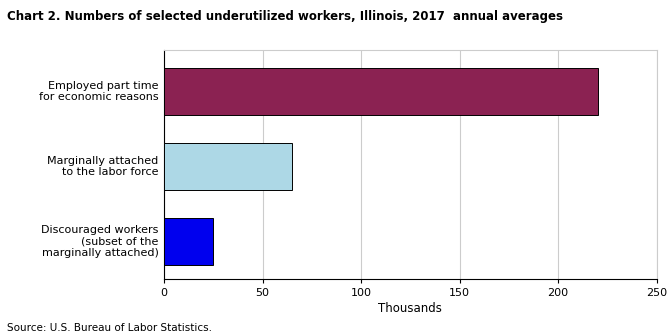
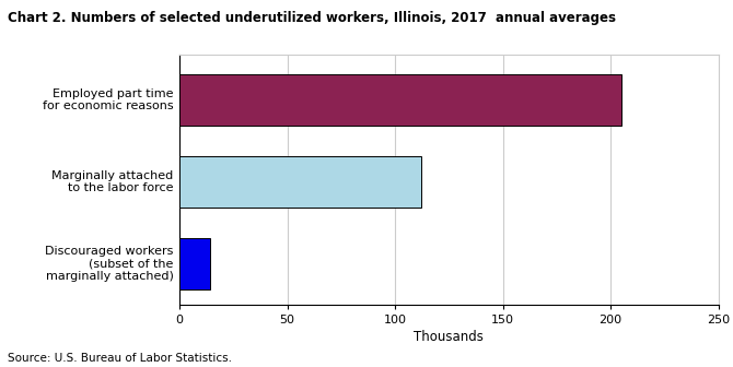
Employed part time for economic reasons: 220 -> 205
Marginally attached to the labor force: 65 -> 112
Discouraged workers (subset of the marginally attached): 25 -> 14
